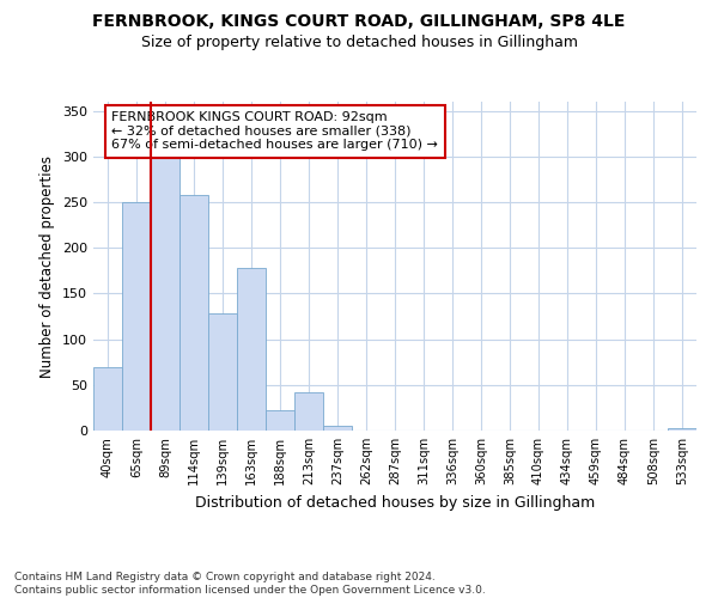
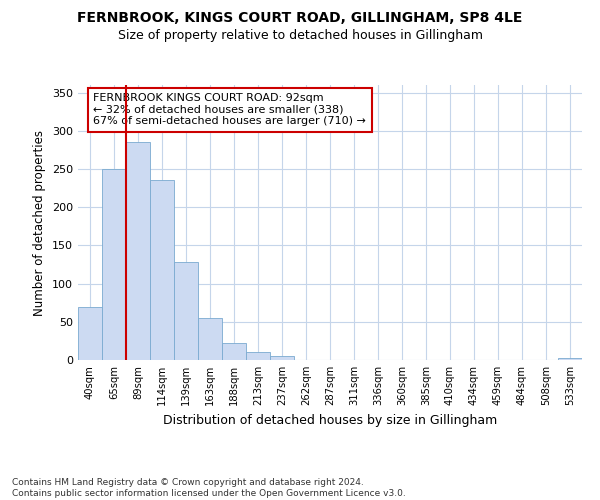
89sqm: 298 -> 285
114sqm: 258 -> 235
163sqm: 178 -> 55
213sqm: 42 -> 10
